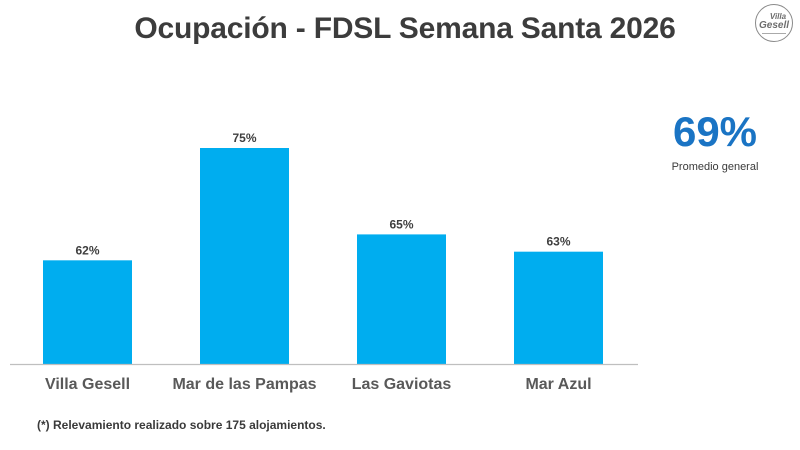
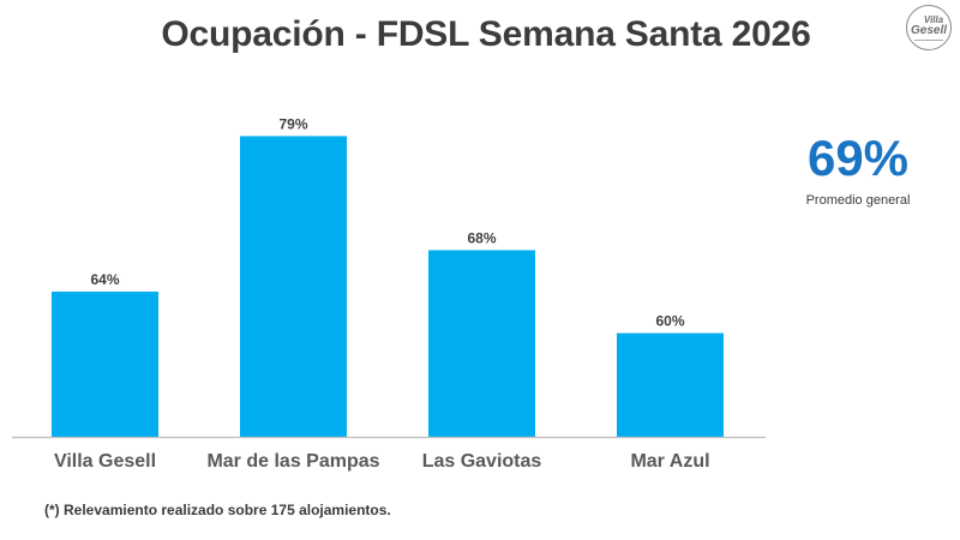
Villa Gesell: 62% -> 64%
Mar de las Pampas: 75% -> 79%
Las Gaviotas: 65% -> 68%
Mar Azul: 63% -> 60%
